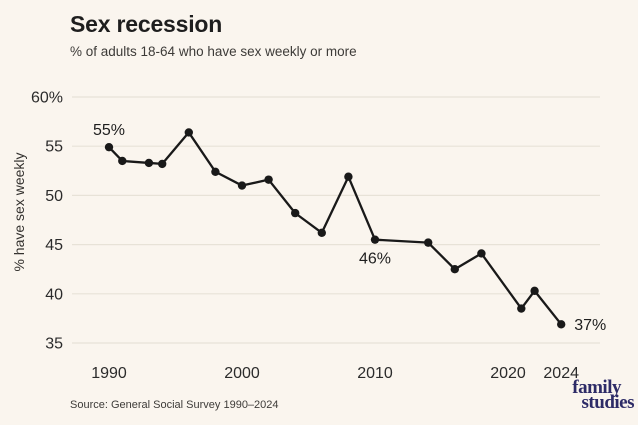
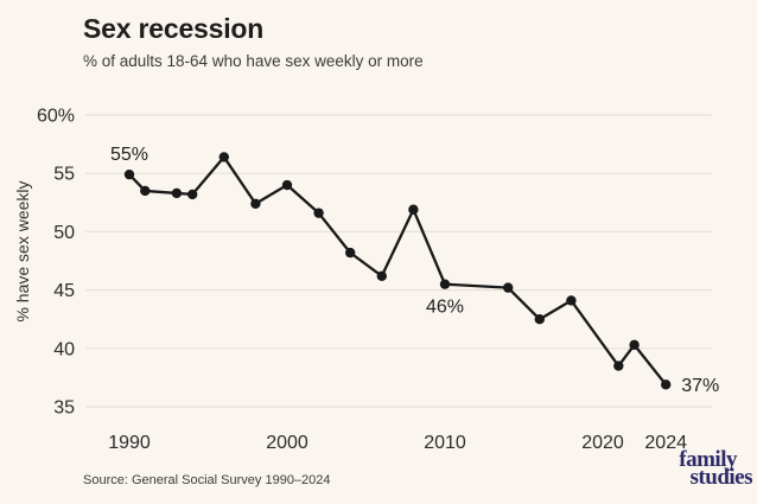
2000: 51% -> 54%
